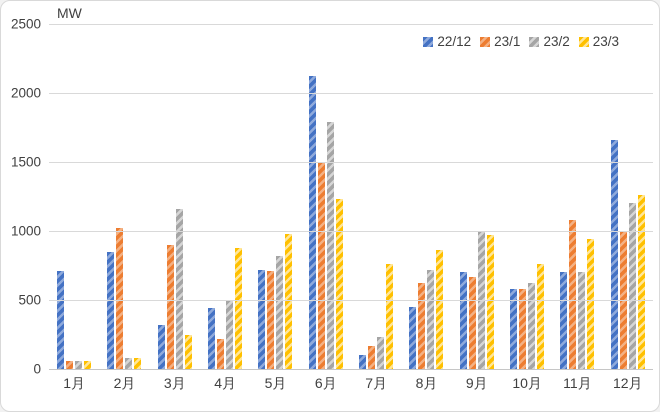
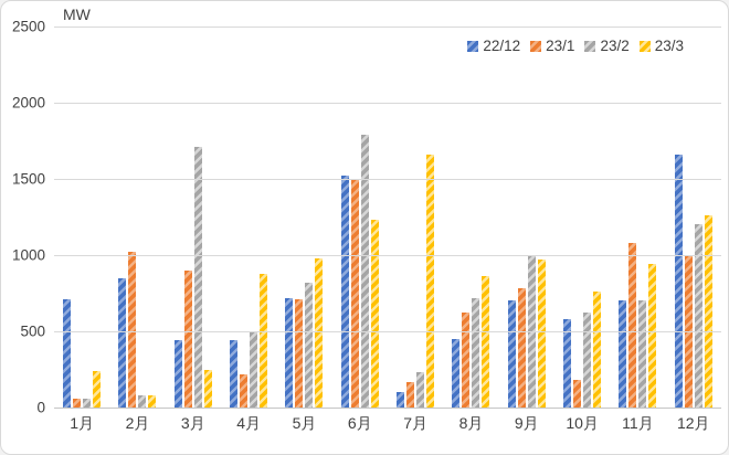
23/3/1月: 60 -> 240
22/12/3月: 320 -> 440
23/2/3月: 1160 -> 1710
22/12/6月: 2120 -> 1520
23/3/7月: 760 -> 1660
23/1/9月: 670 -> 780
23/1/10月: 580 -> 180
